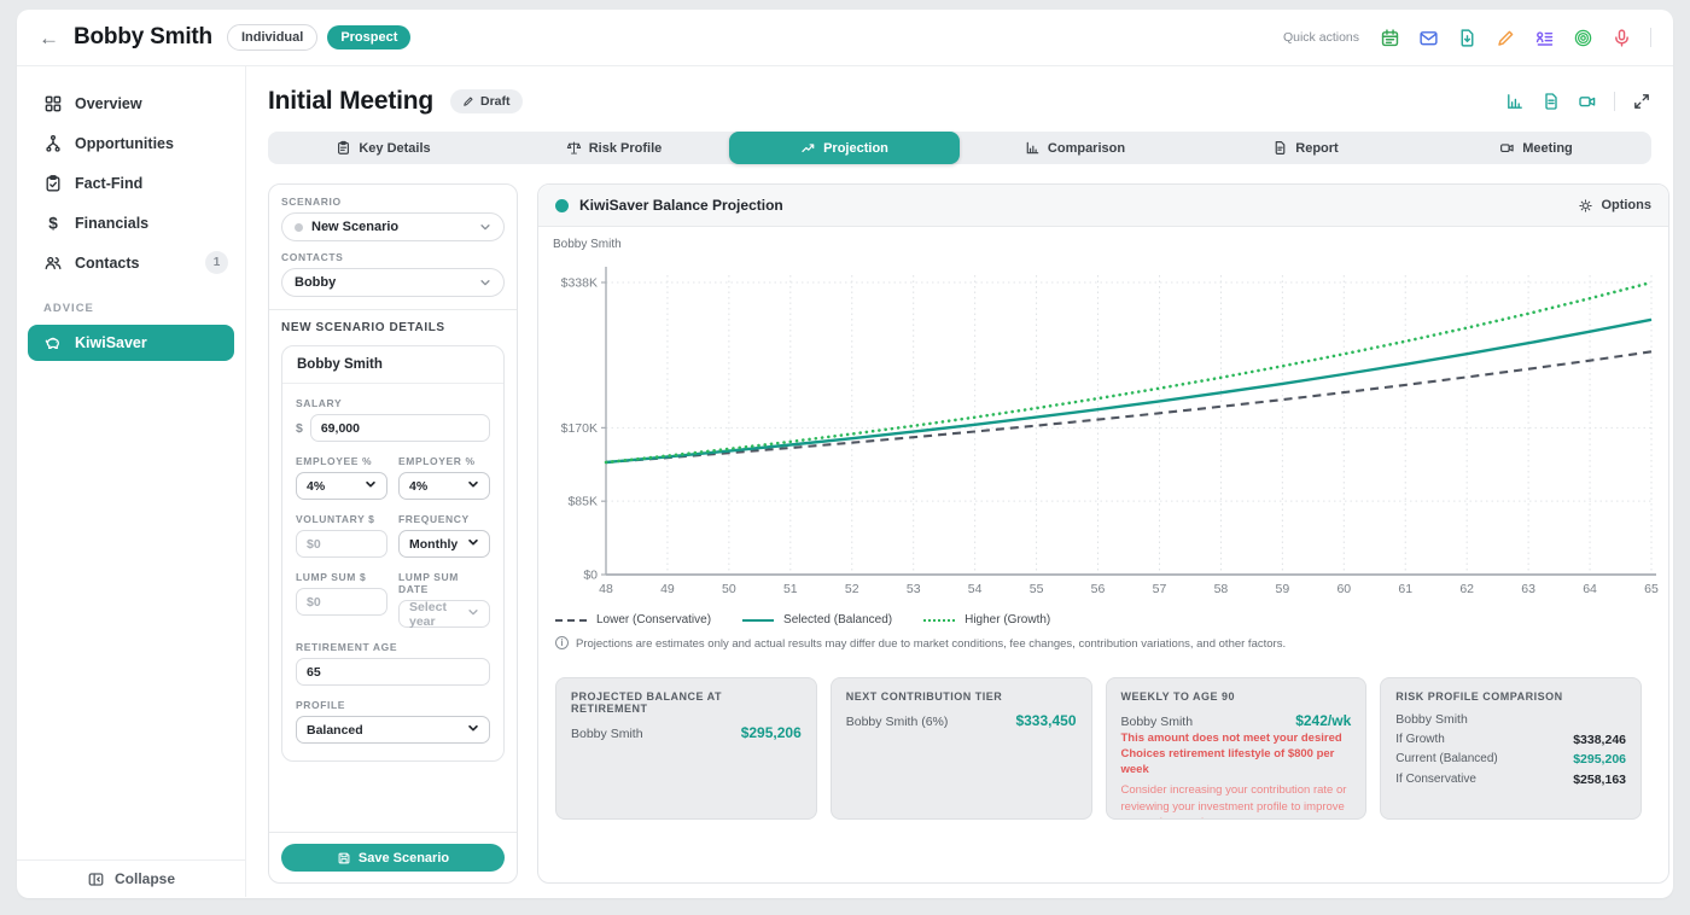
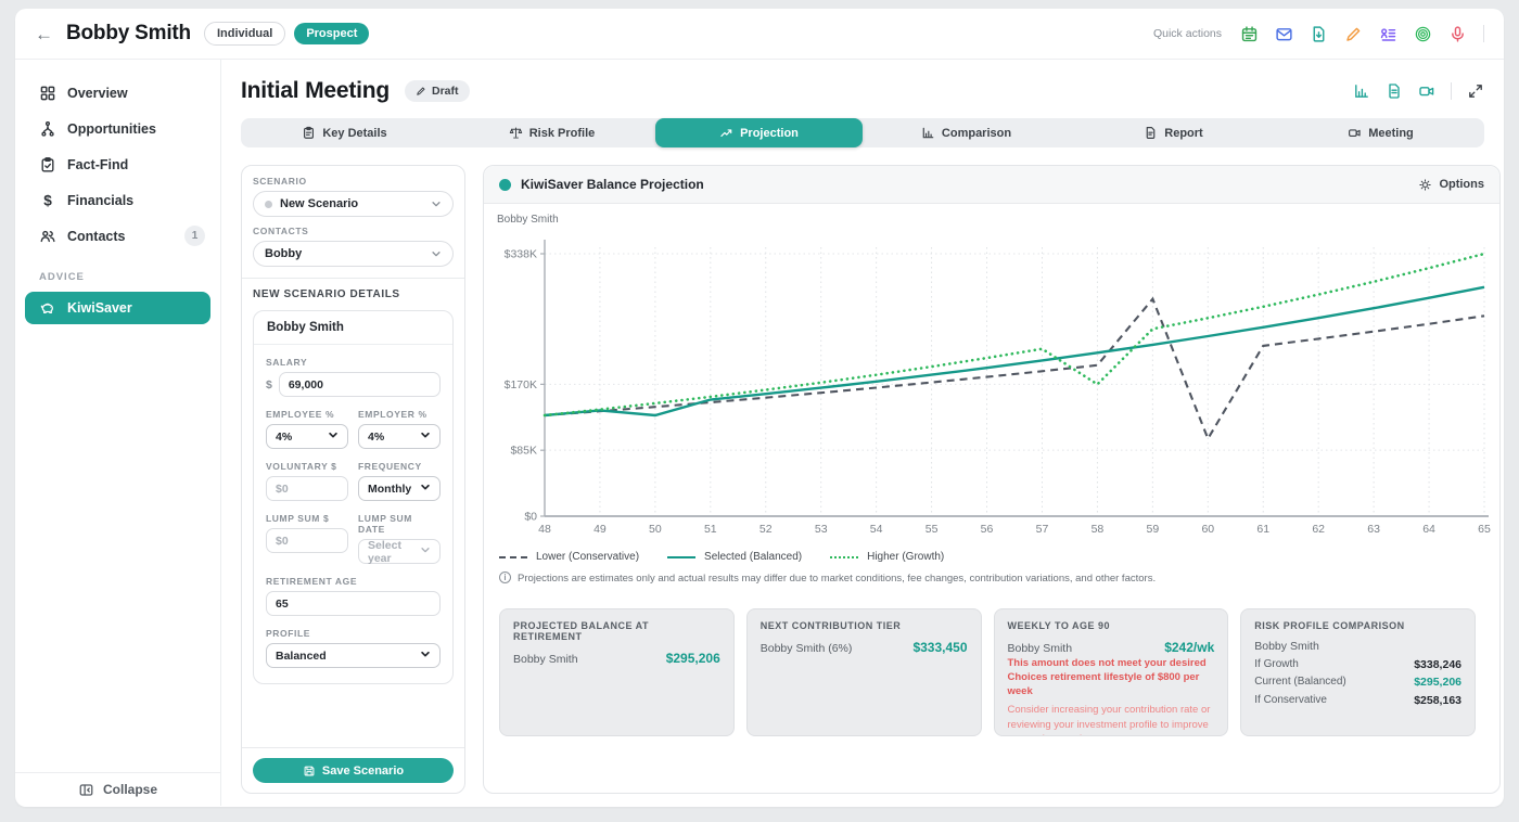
Selected (Balanced)/50: $140K -> $130K
Higher (Growth)/58: $230K -> $170K
Lower (Conservative)/59: $200K -> $280K
Lower (Conservative)/60: $210K -> $100K
